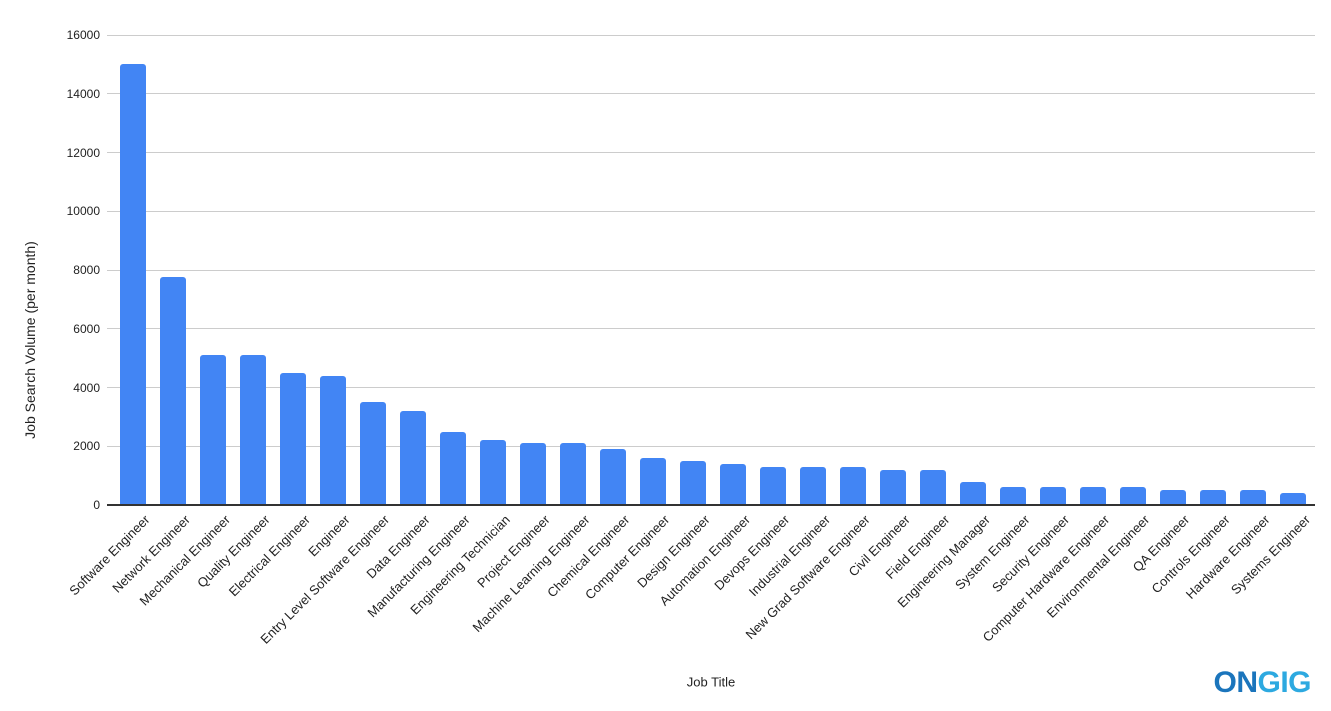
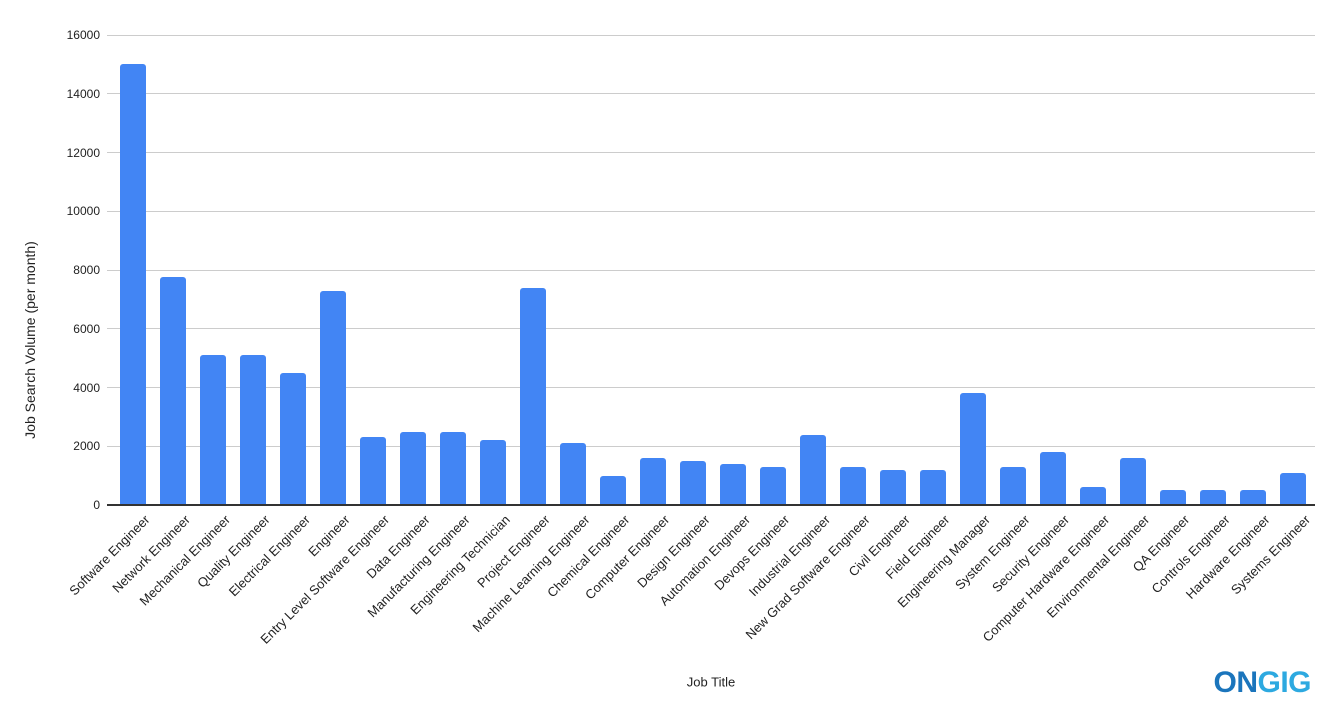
Engineer: 4400 -> 7300
Entry Level Software Engineer: 3500 -> 2300
Data Engineer: 3200 -> 2500
Project Engineer: 2100 -> 7400
Chemical Engineer: 1900 -> 1000
Industrial Engineer: 1300 -> 2400
Engineering Manager: 800 -> 3800
System Engineer: 600 -> 1300
Security Engineer: 600 -> 1800
Environmental Engineer: 600 -> 1600
Systems Engineer: 400 -> 1100
